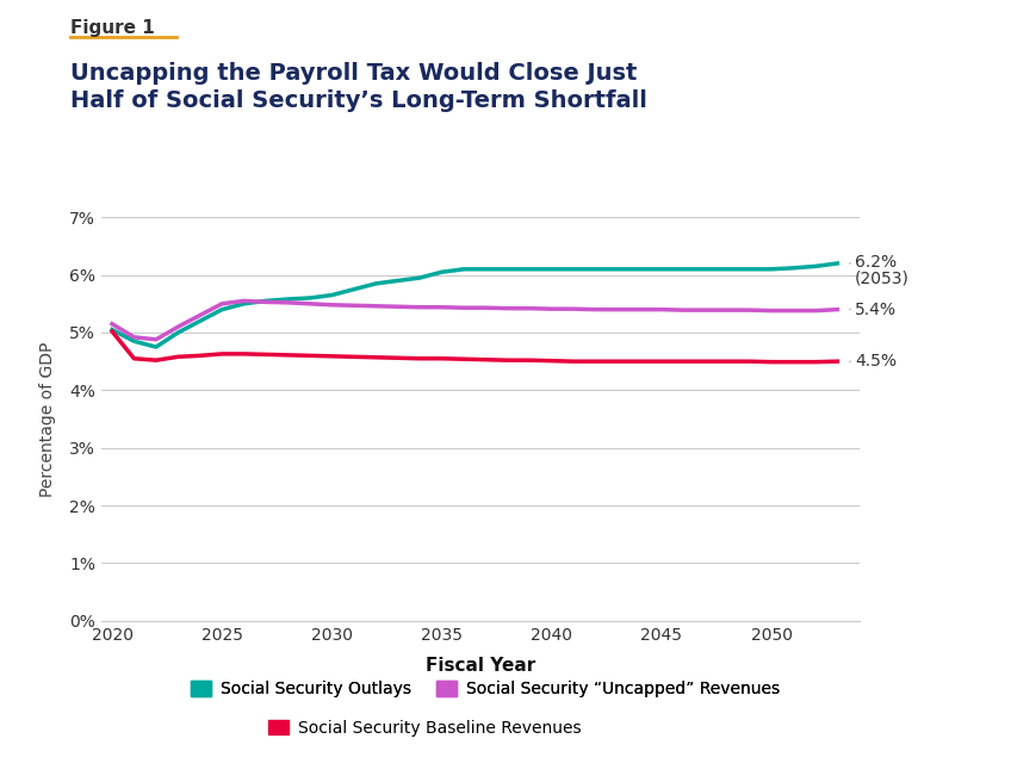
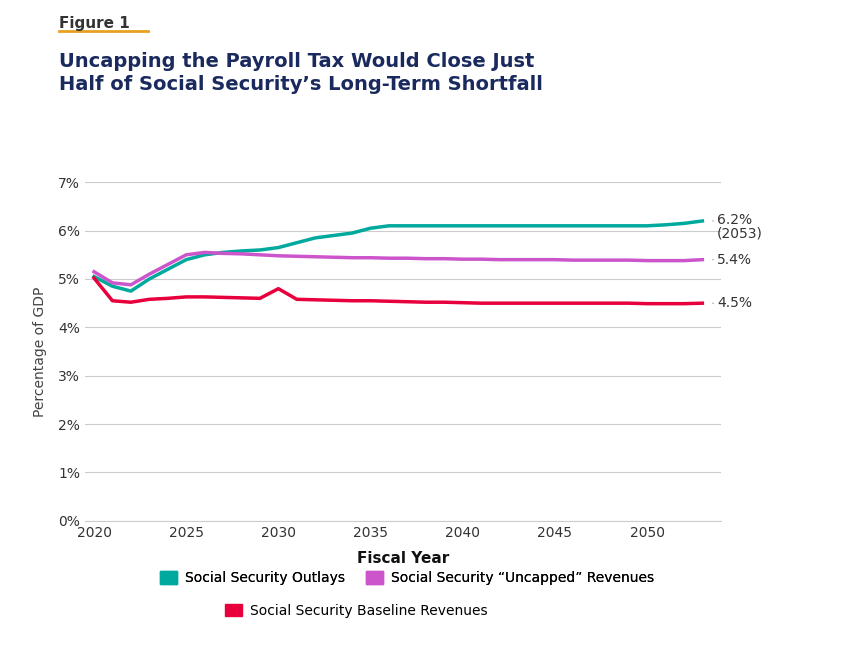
Social Security Baseline Revenues/2030: 4.59% -> 4.80%
